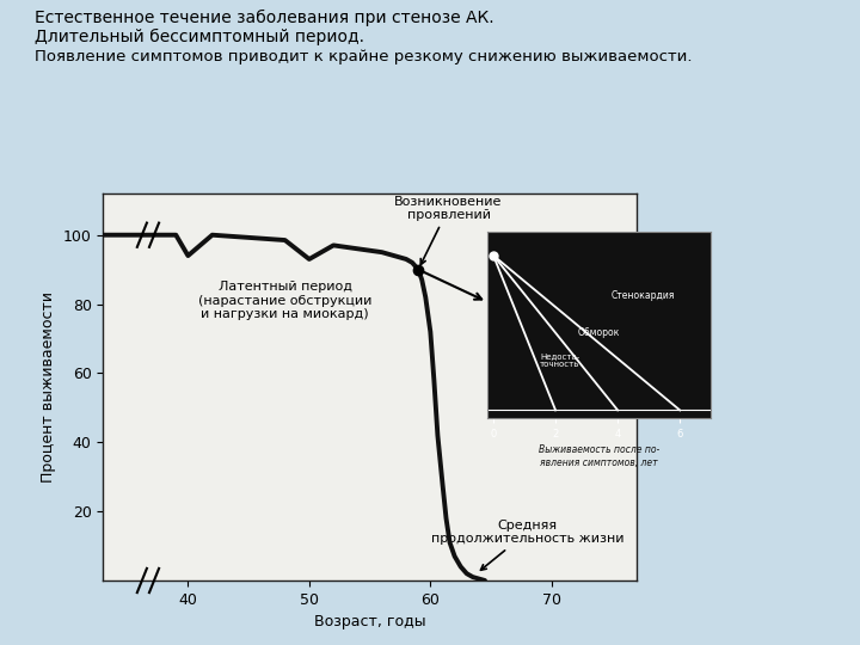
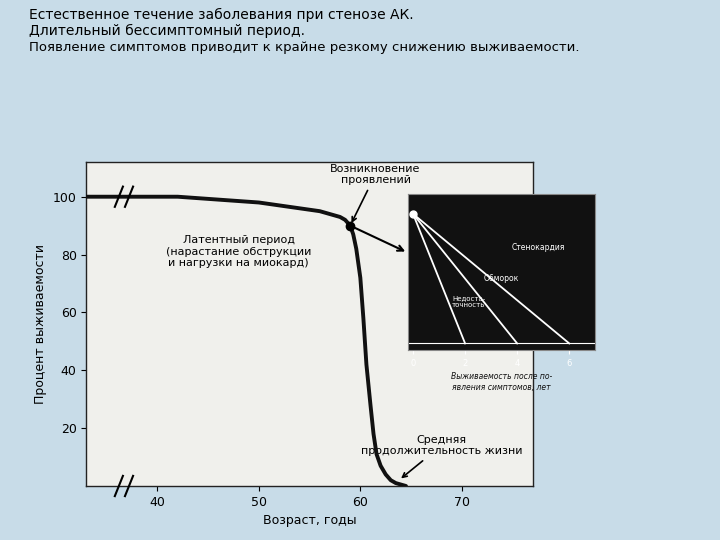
40: 94.0 -> 100.0
50: 93.0 -> 98.0
